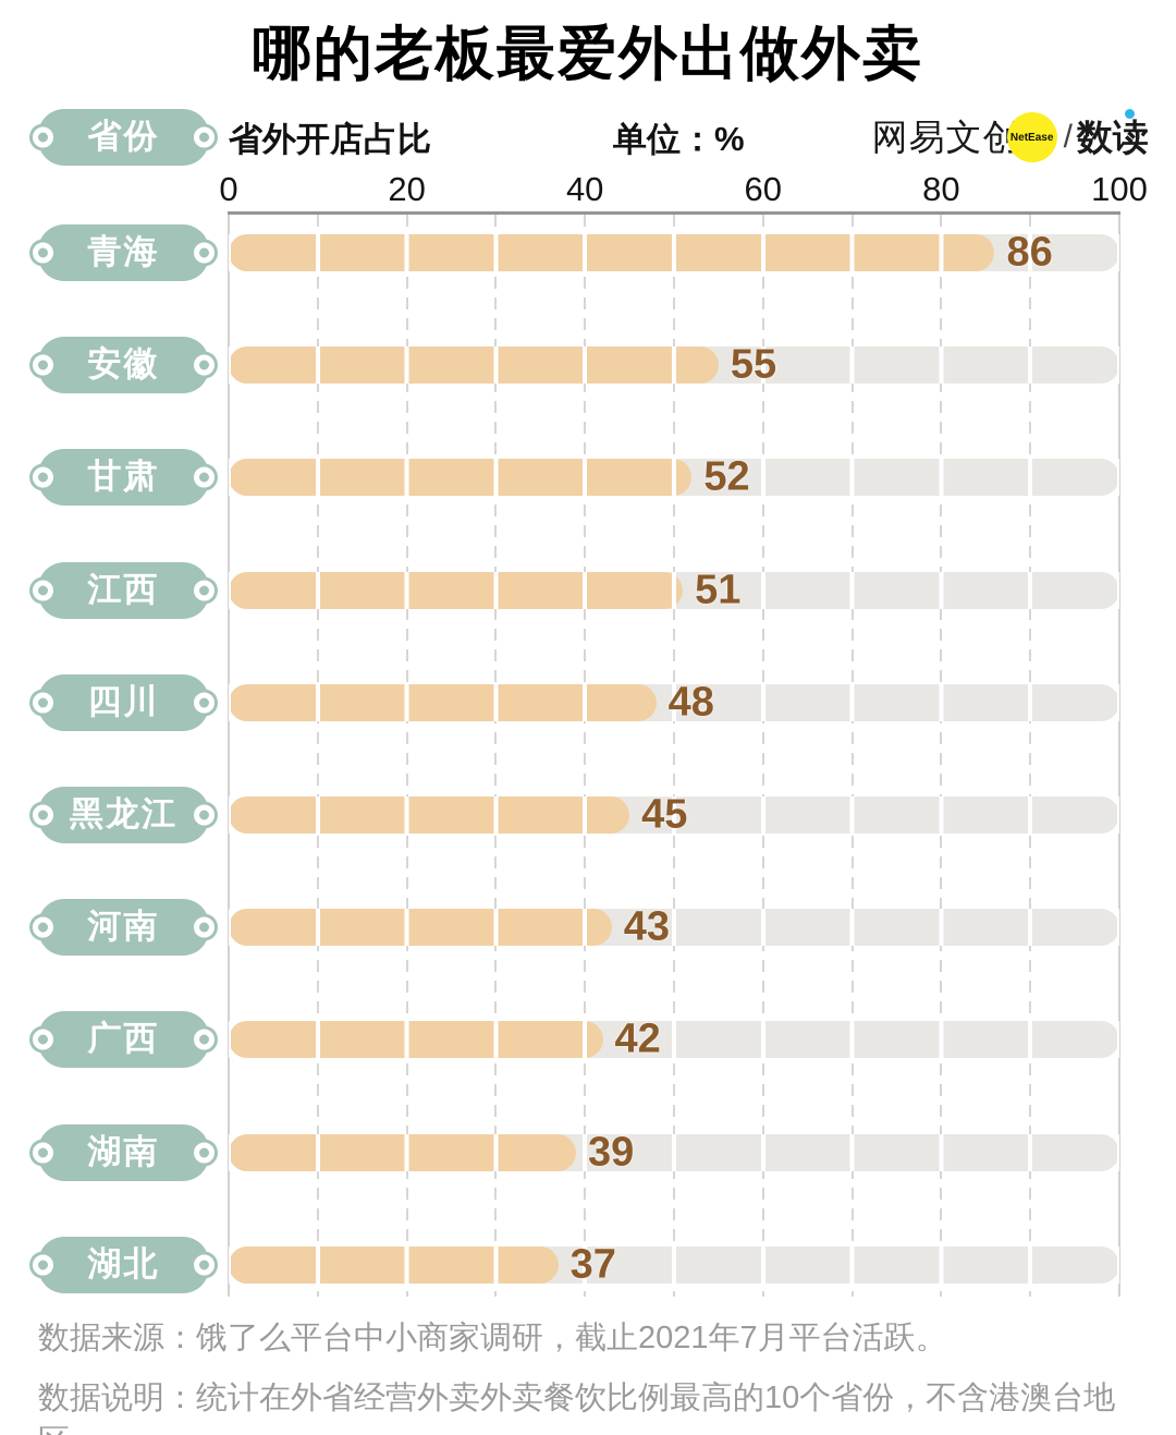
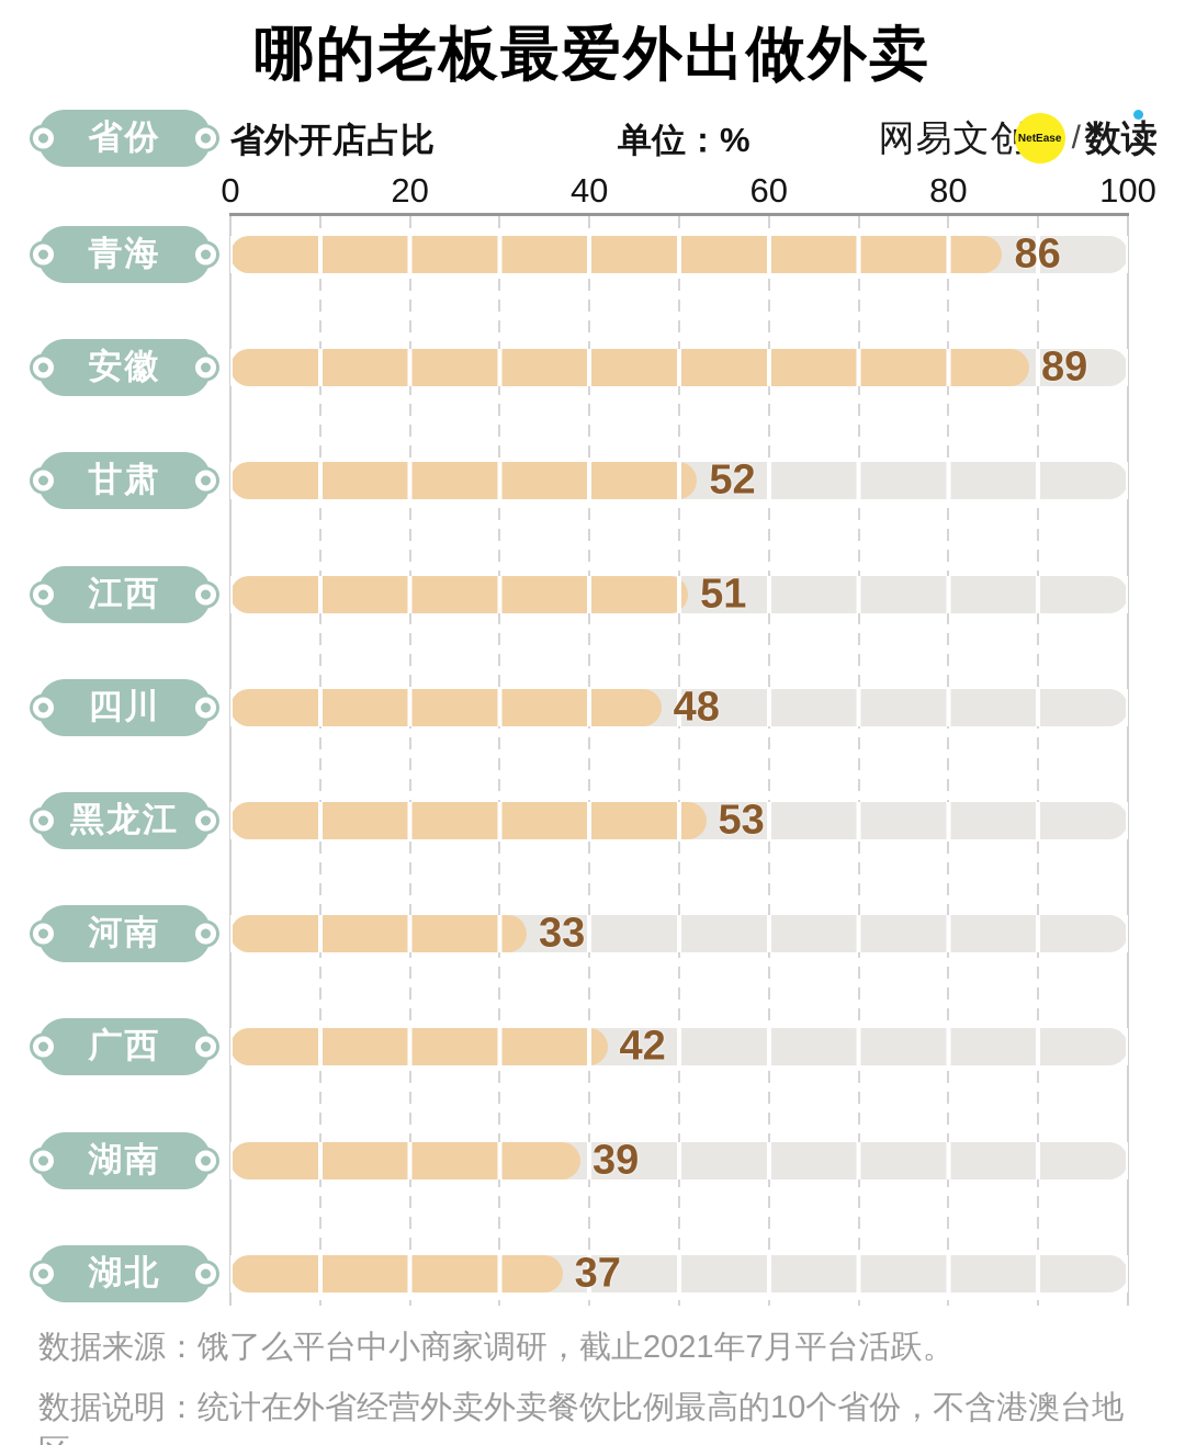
安徽: 55 -> 89
黑龙江: 45 -> 53
河南: 43 -> 33
